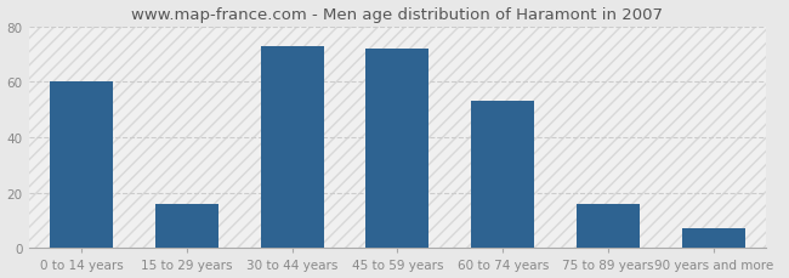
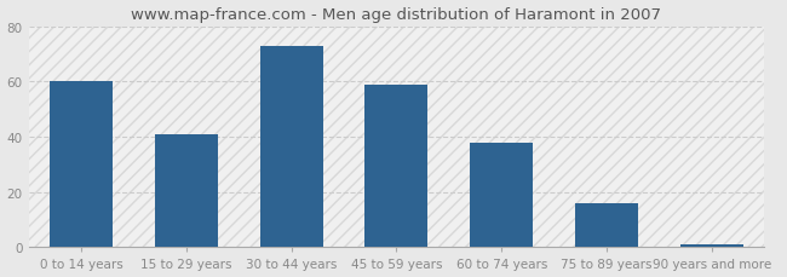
15 to 29 years: 16 -> 41
45 to 59 years: 72 -> 59
60 to 74 years: 53 -> 38
90 years and more: 7 -> 1
